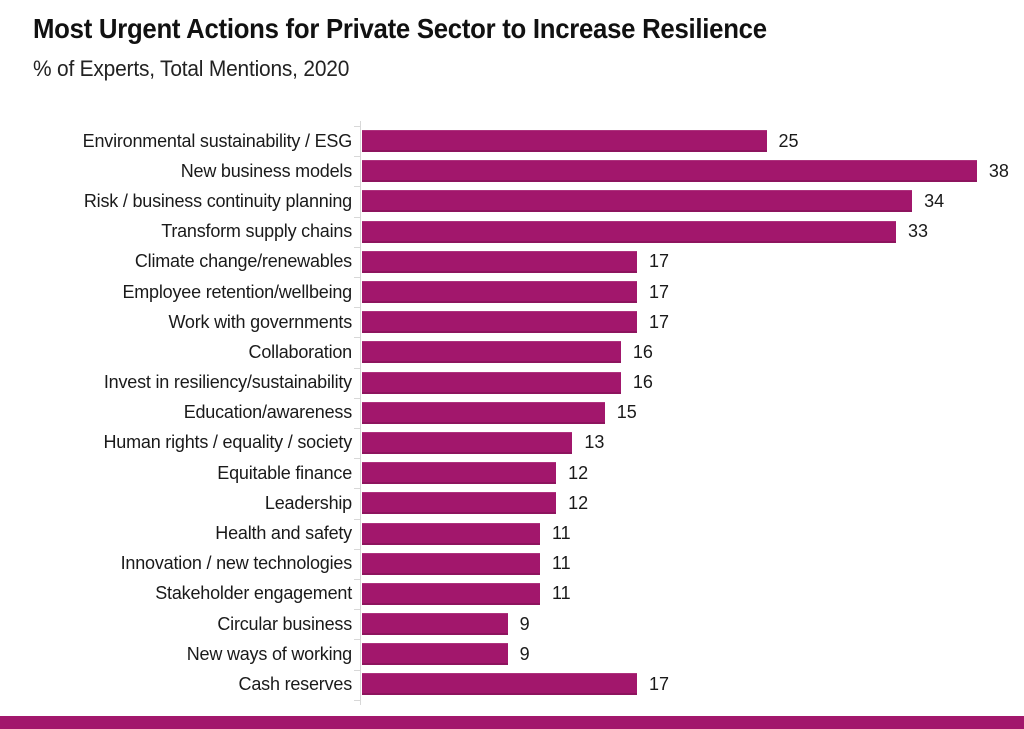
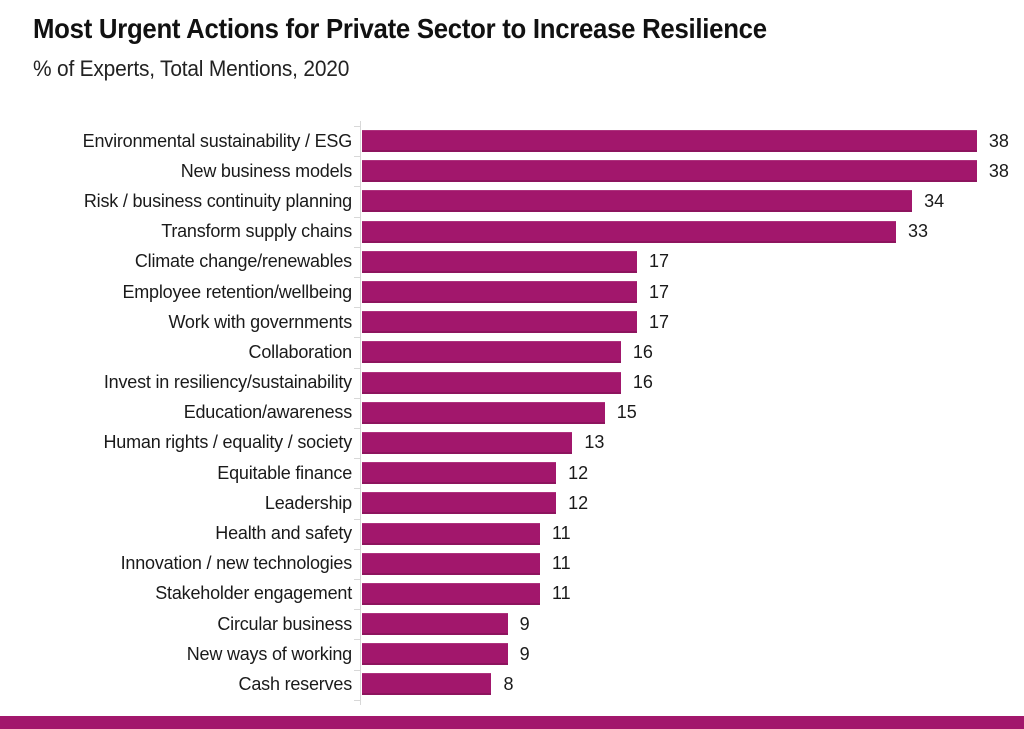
Environmental sustainability / ESG: 25 -> 38
Cash reserves: 17 -> 8
